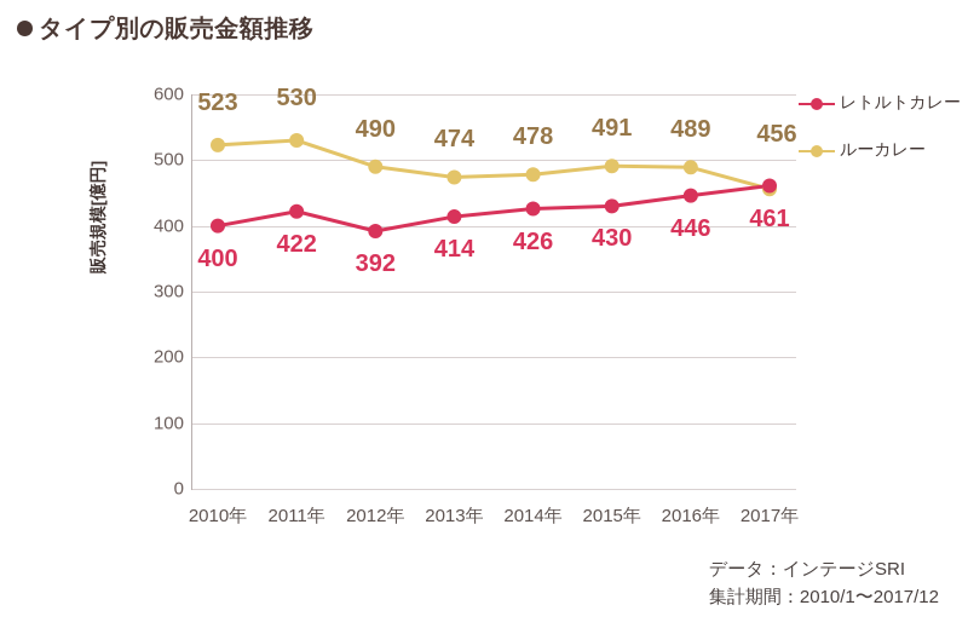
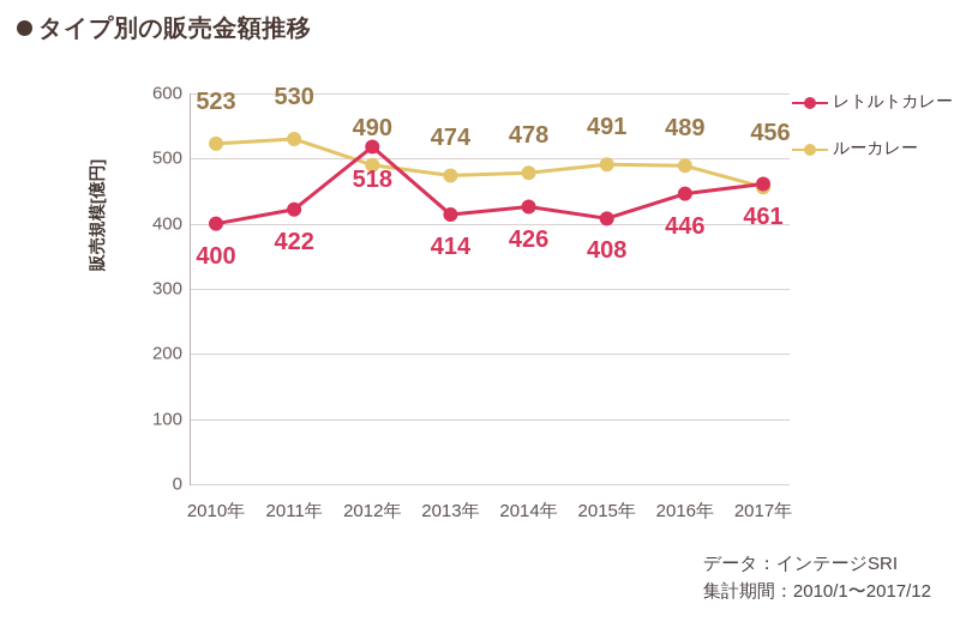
レトルトカレー/2012年: 392 -> 518
レトルトカレー/2015年: 430 -> 408
